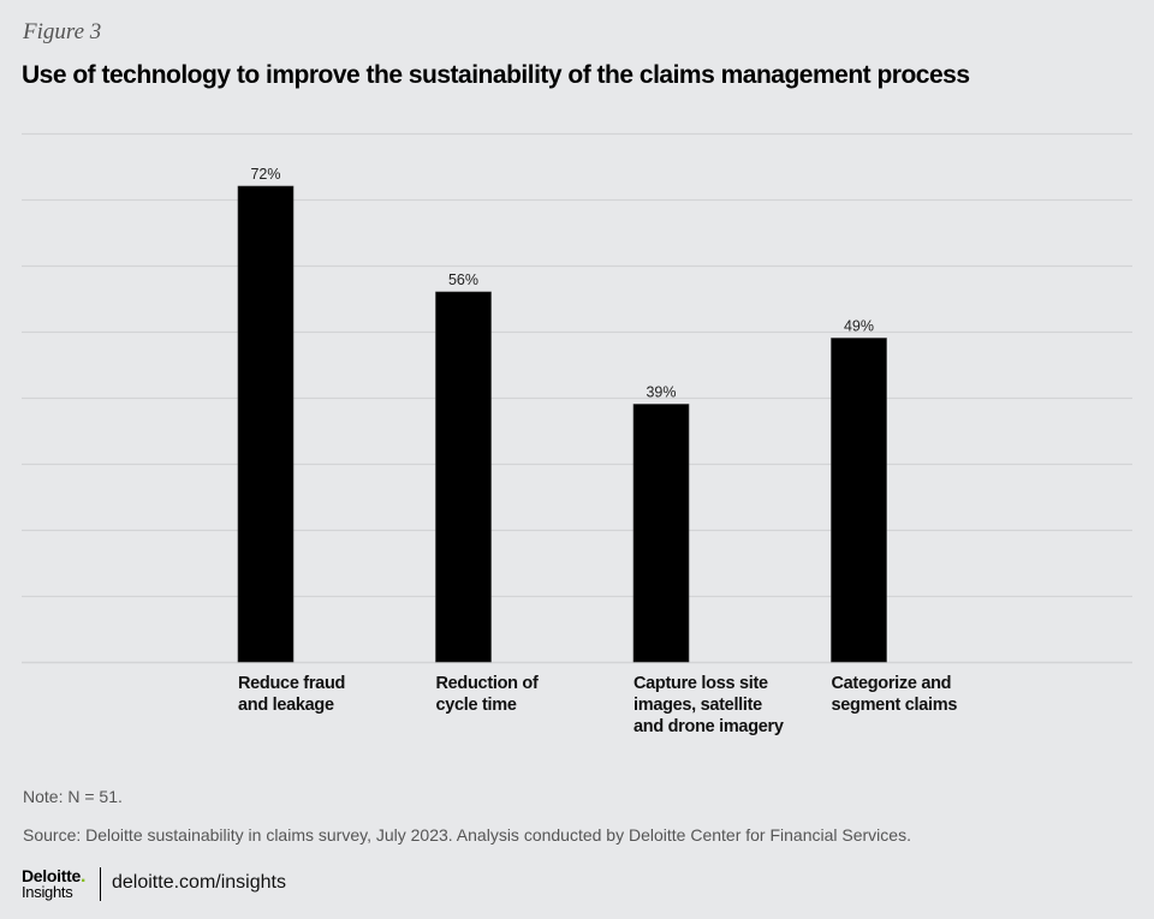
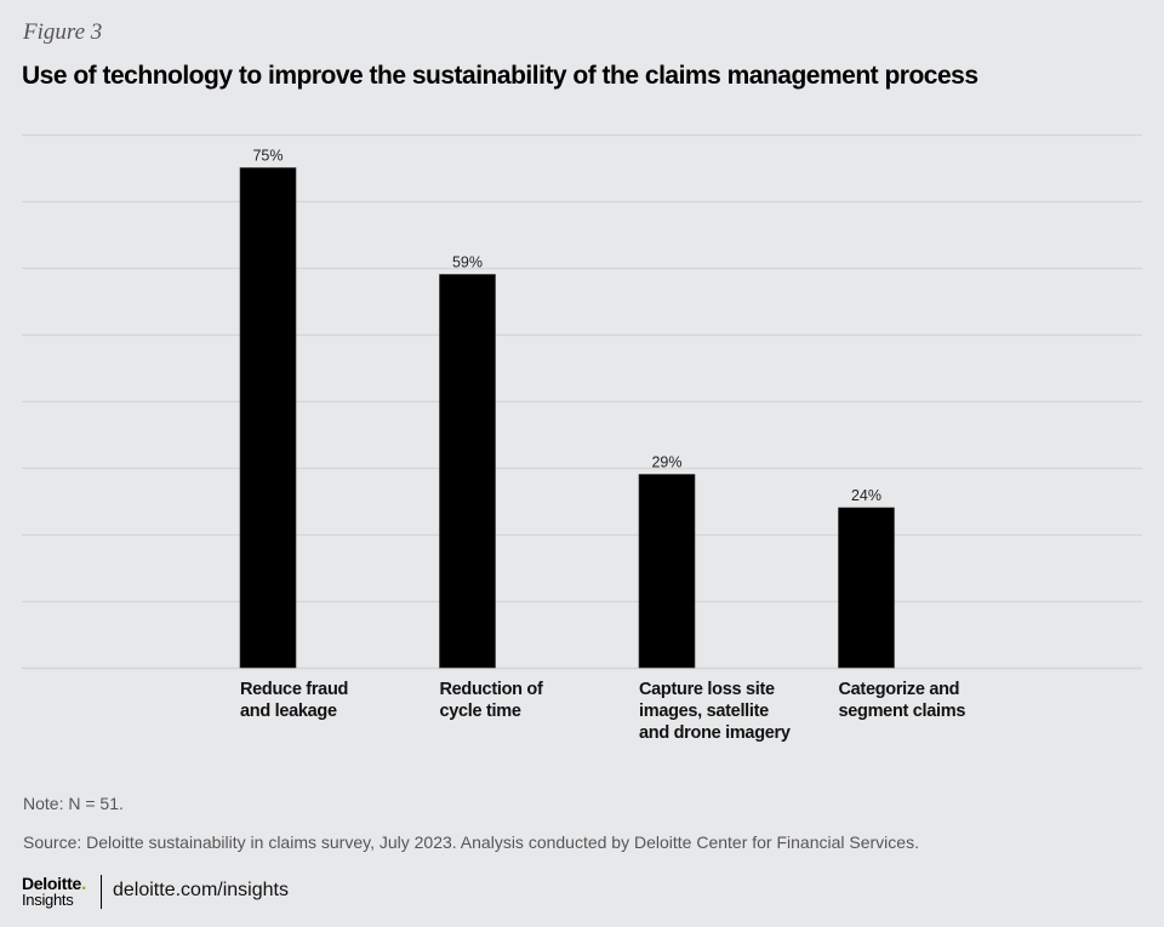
Reduce fraud and leakage: 72% -> 75%
Reduction of cycle time: 56% -> 59%
Capture loss site images, satellite and drone imagery: 39% -> 29%
Categorize and segment claims: 49% -> 24%
